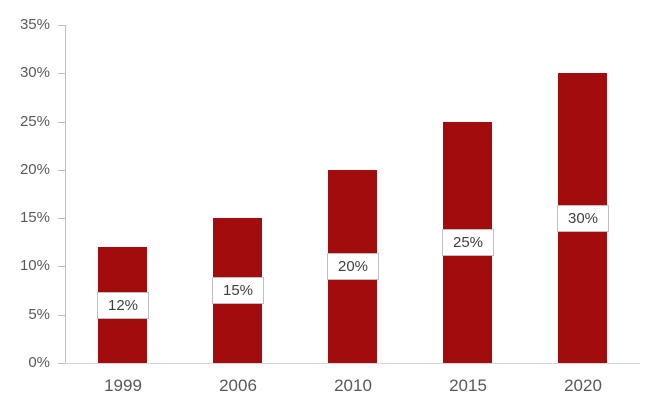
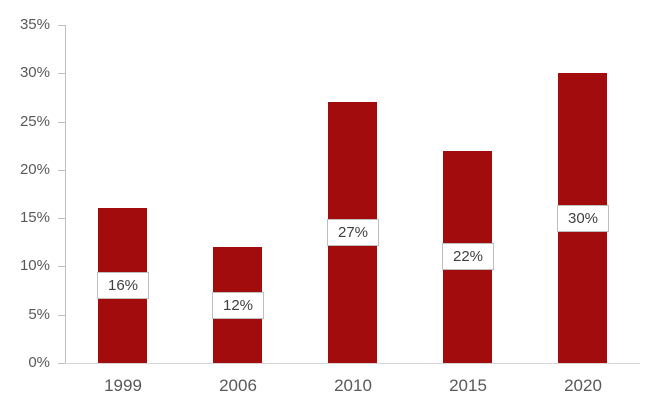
1999: 12% -> 16%
2006: 15% -> 12%
2010: 20% -> 27%
2015: 25% -> 22%
